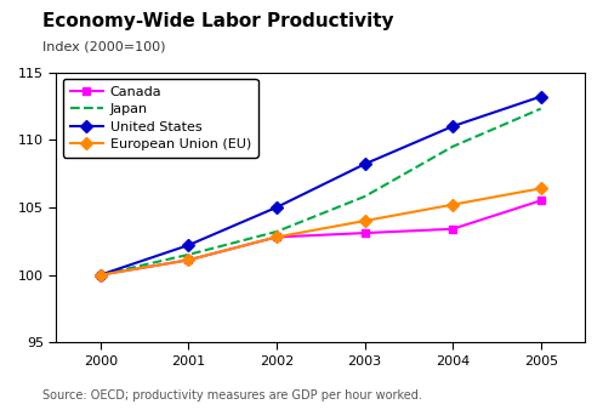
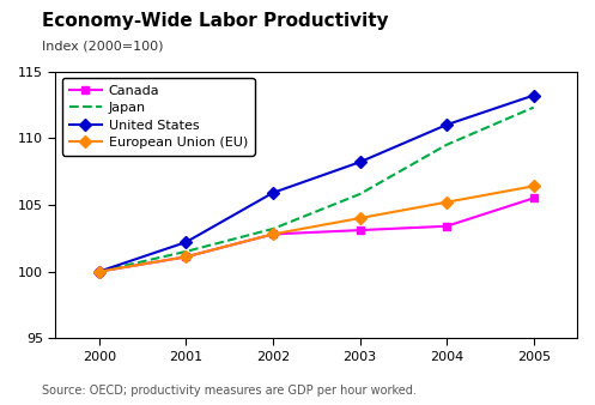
United States/2002: 105.0 -> 105.9
